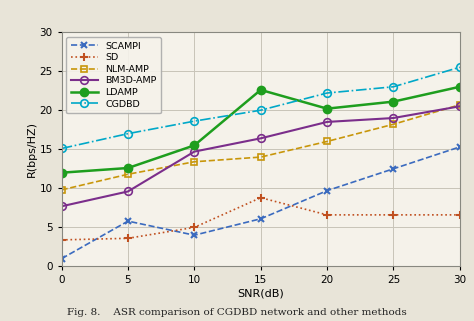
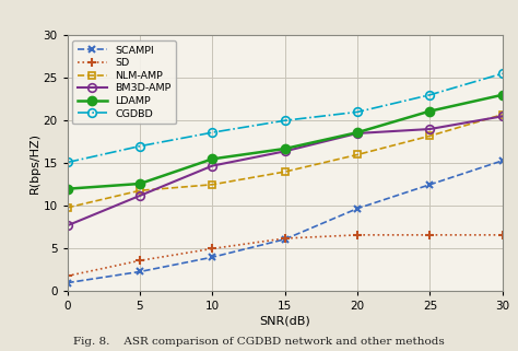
SD/0: 3.4 -> 1.8
SCAMPI/5: 5.8 -> 2.3
BM3D-AMP/5: 9.6 -> 11.2
NLM-AMP/10: 13.4 -> 12.5
SD/15: 8.8 -> 6.2
LDAMP/15: 22.6 -> 16.7
LDAMP/20: 20.2 -> 18.6
CGDBD/20: 22.2 -> 21.0
